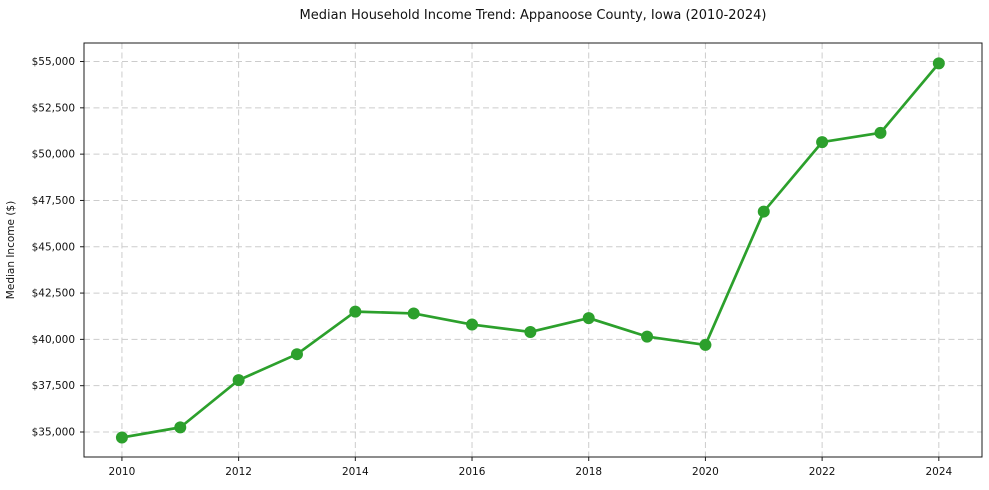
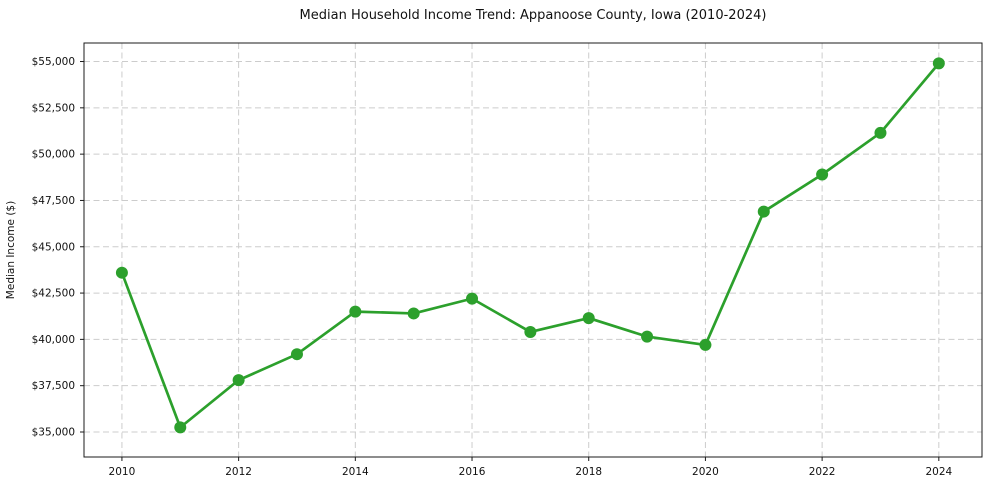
2010: $34700 -> $43600
2016: $40800 -> $42200
2022: $50600 -> $48900
